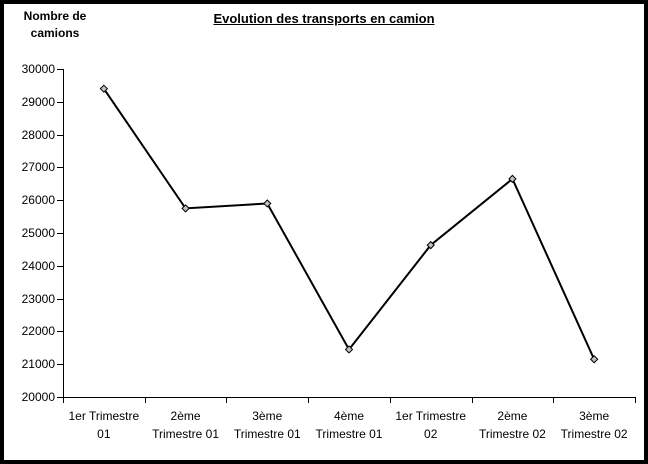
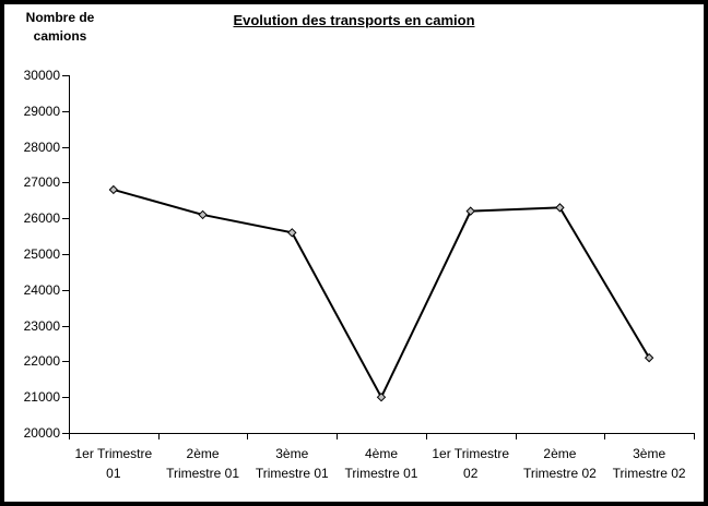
1er Trimestre 01: 29400 -> 26800
2ème Trimestre 01: 25800 -> 26100
3ème Trimestre 01: 25900 -> 25600
4ème Trimestre 01: 21400 -> 21000
1er Trimestre 02: 24600 -> 26200
2ème Trimestre 02: 26600 -> 26300
3ème Trimestre 02: 21200 -> 22100
